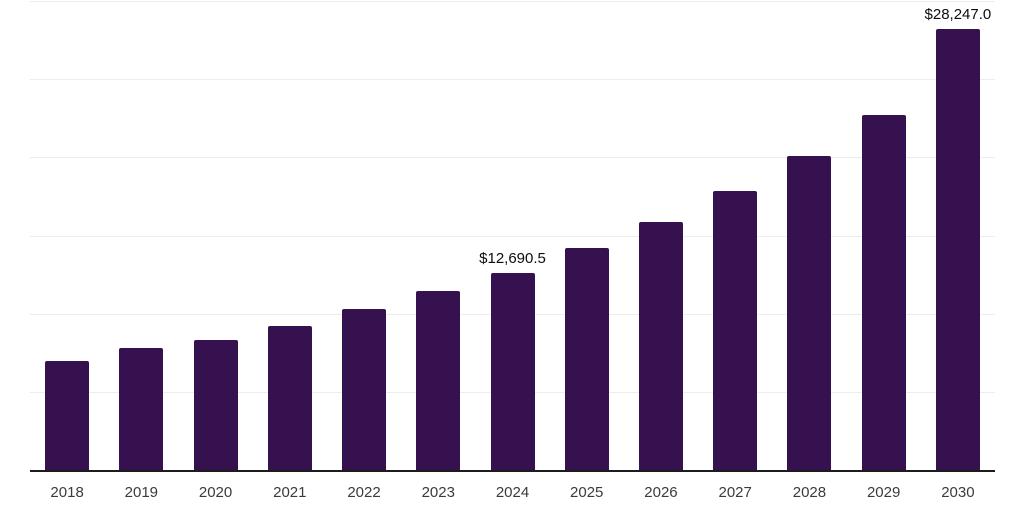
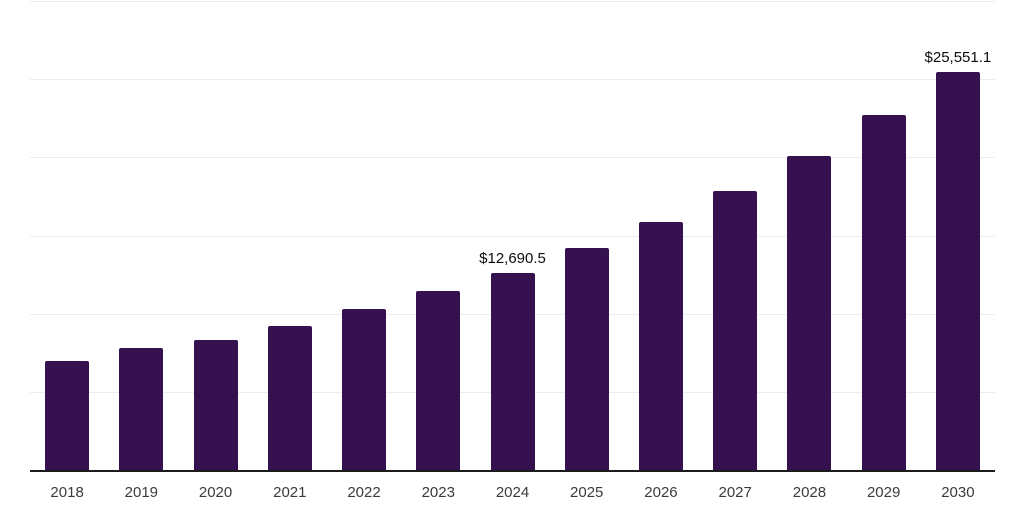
2030: $28,247.0 -> $25,551.1
